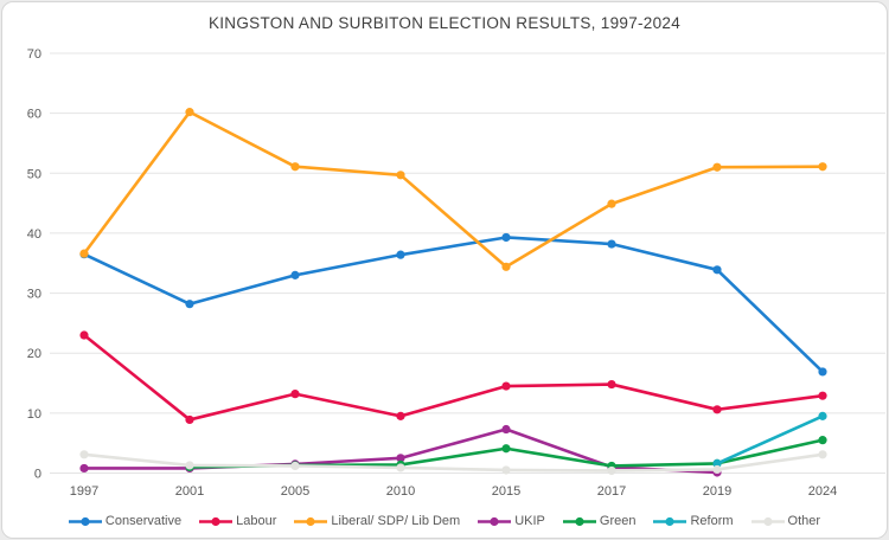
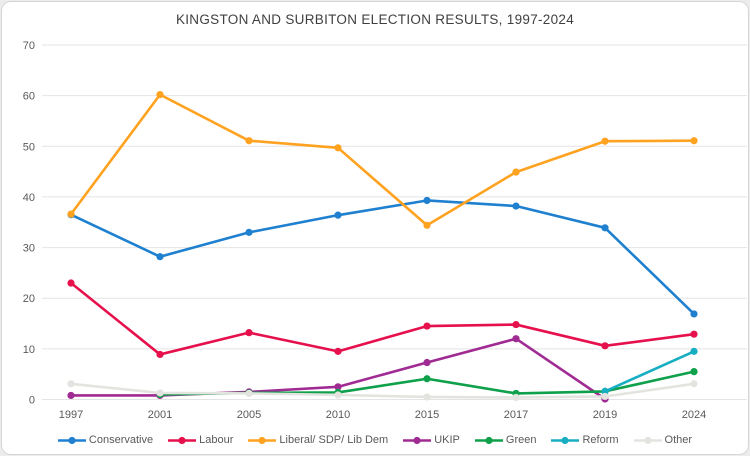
UKIP/2017: 1 -> 12
